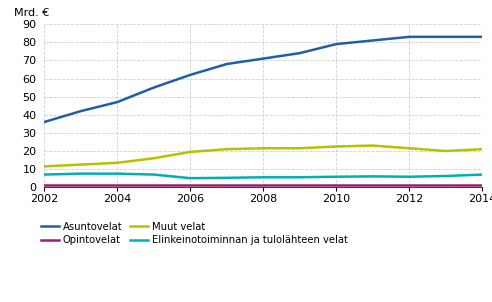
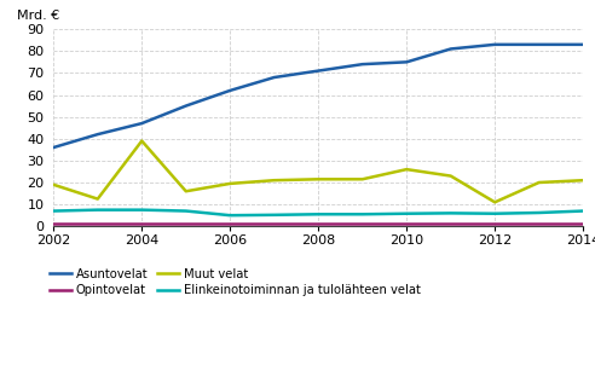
Muut velat/2002: 12 -> 19
Muut velat/2004: 14 -> 39
Asuntovelat/2010: 79 -> 75
Muut velat/2010: 22 -> 26
Muut velat/2012: 22 -> 11
